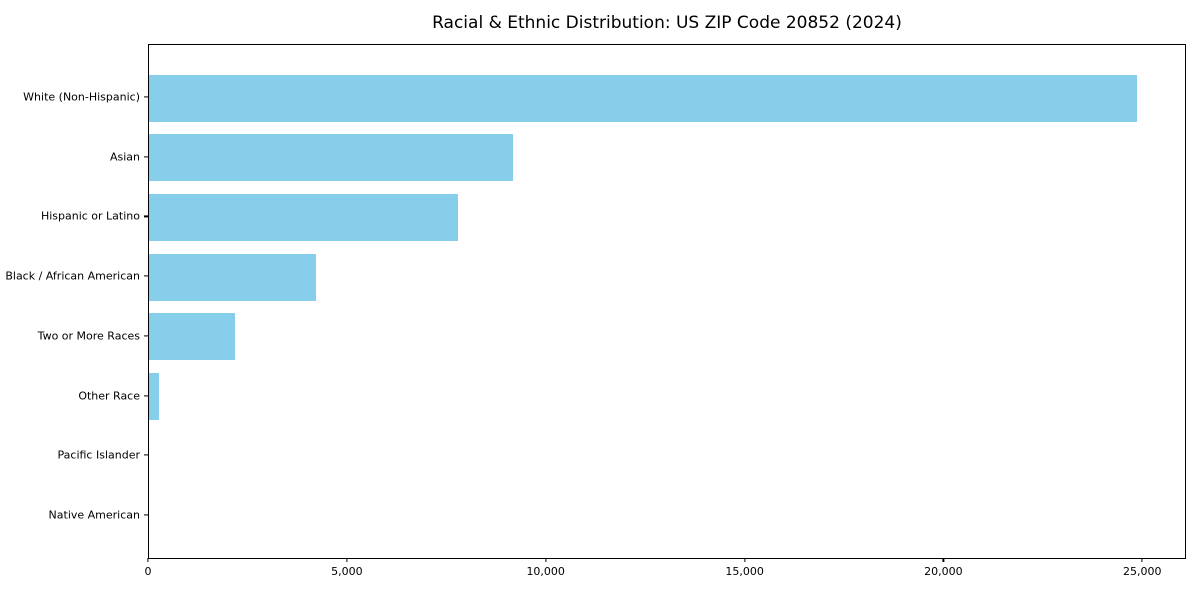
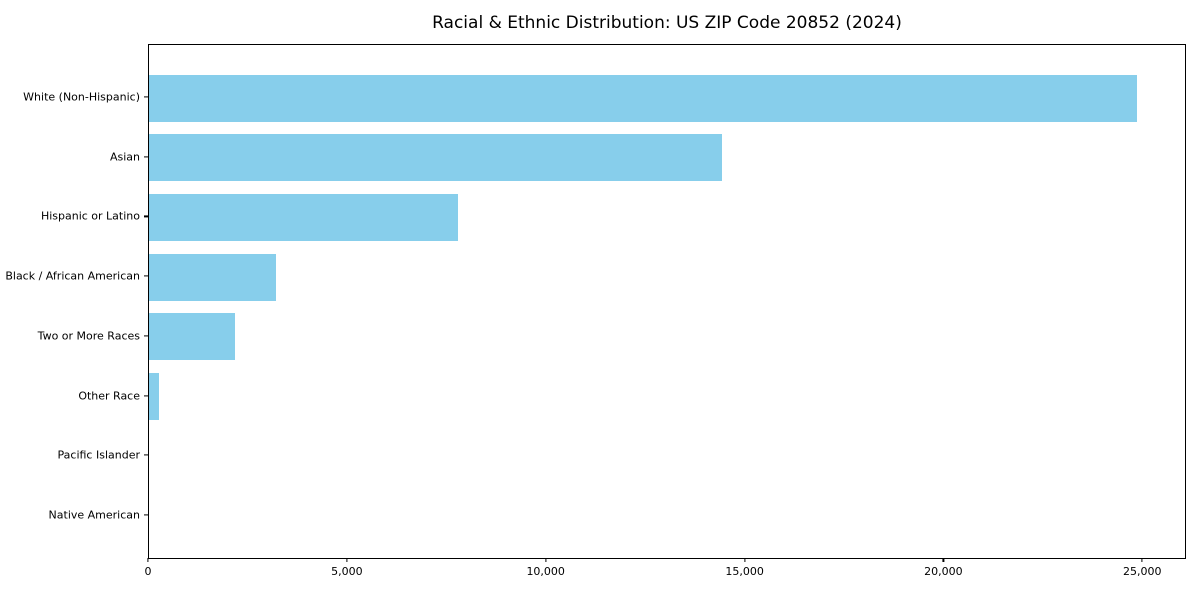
Asian: 9200 -> 14400
Black / African American: 4200 -> 3200
